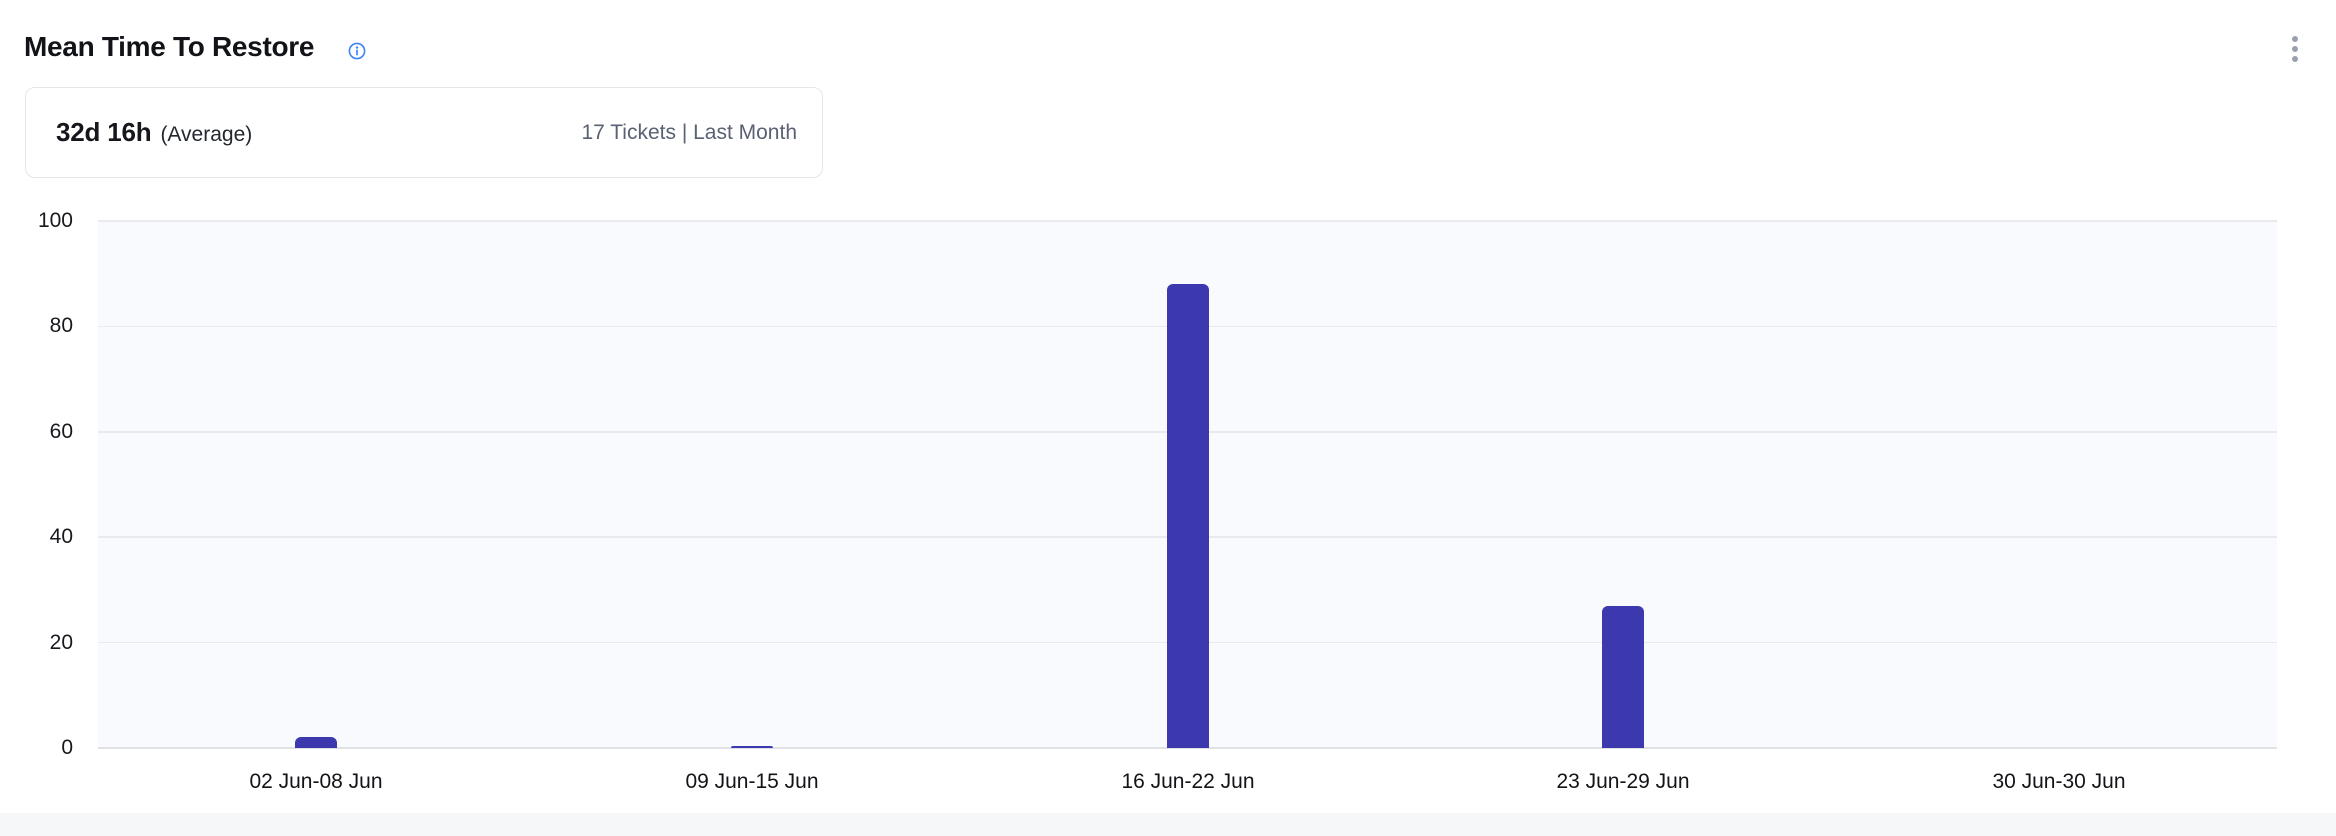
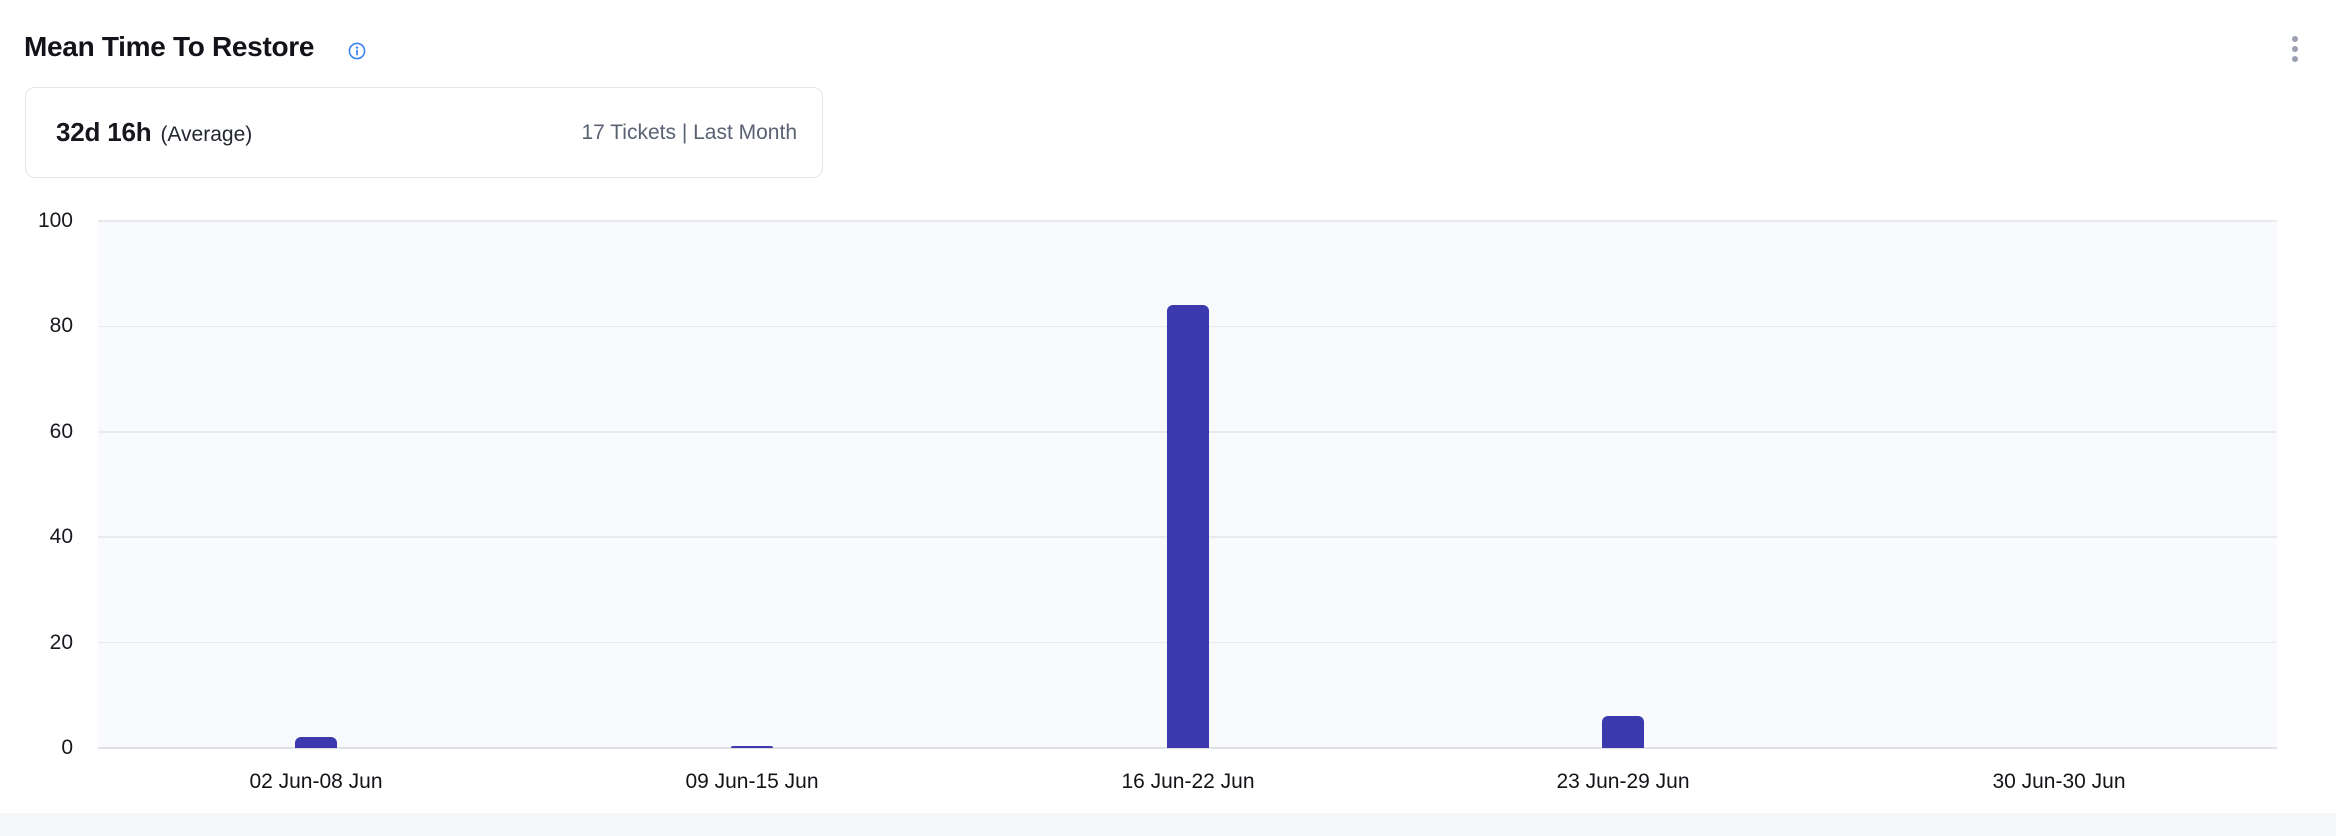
16 Jun-22 Jun: 88 -> 84
23 Jun-29 Jun: 27 -> 6
